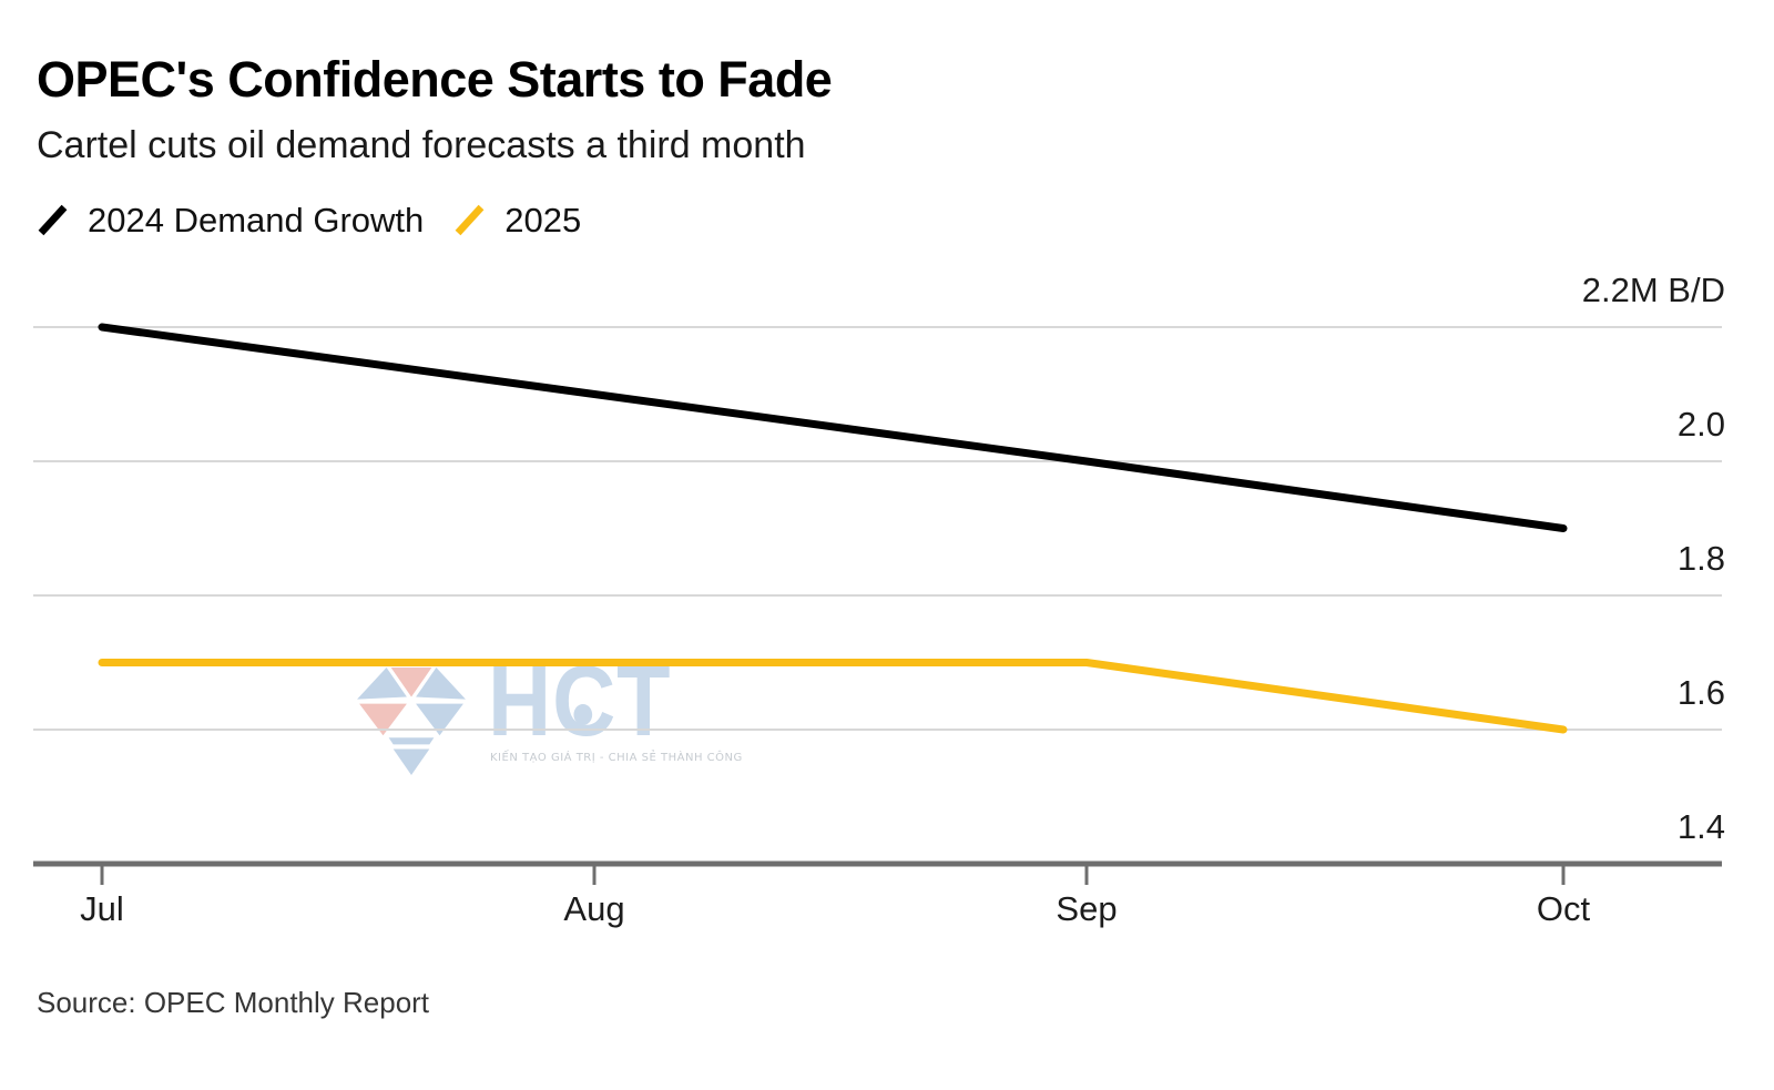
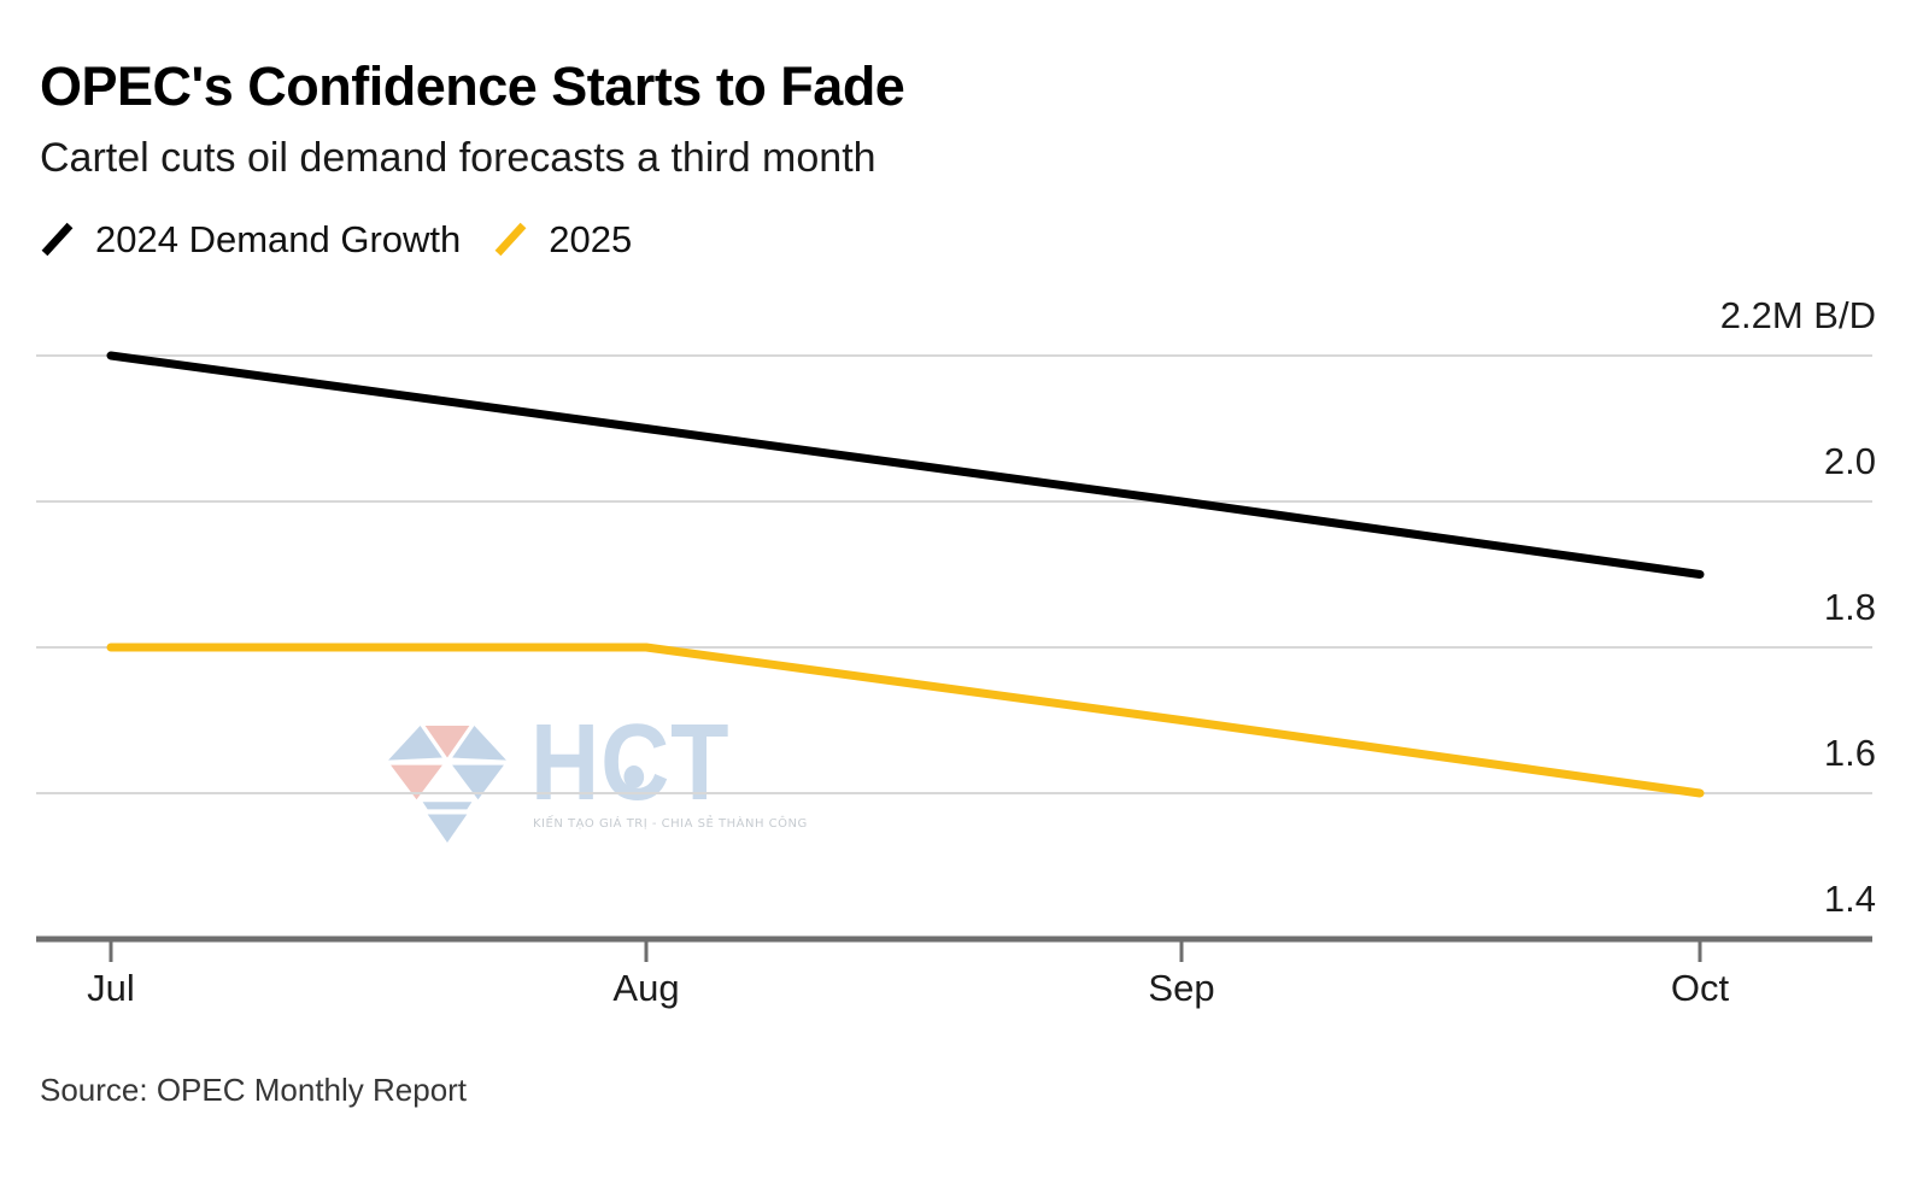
2025/Jul: 1.7 -> 1.8
2025/Aug: 1.7 -> 1.8
